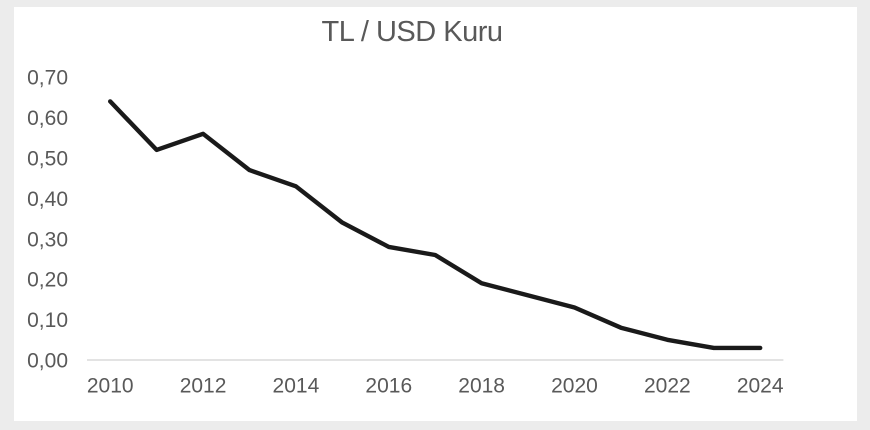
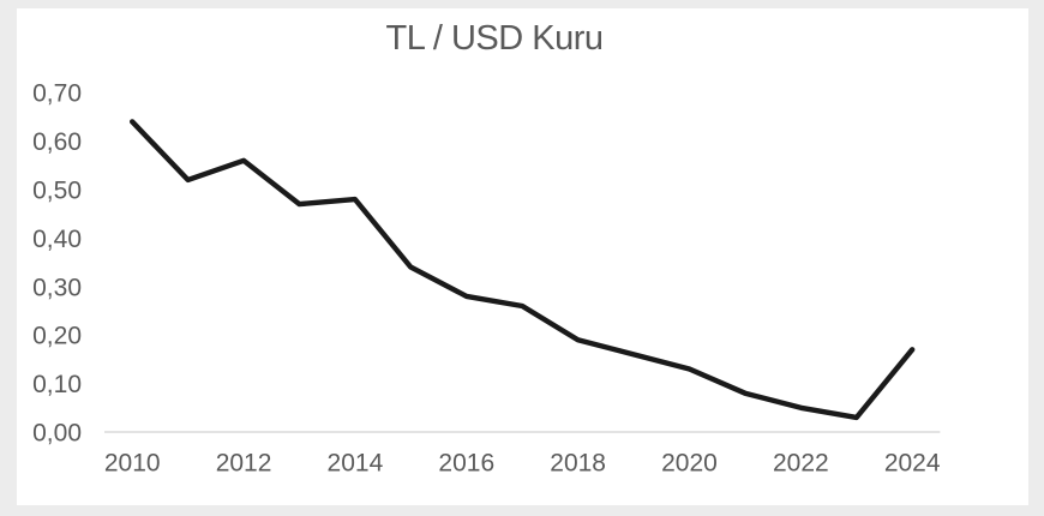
2014: 0,43 -> 0,48
2024: 0,03 -> 0,17
